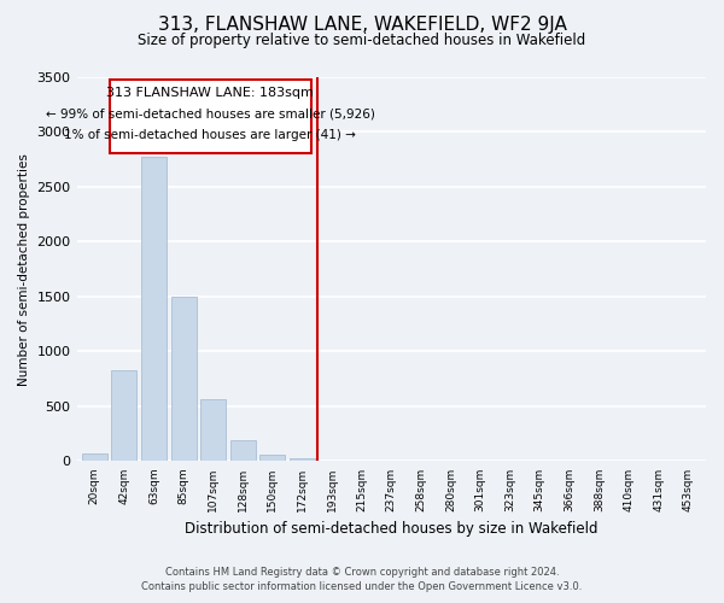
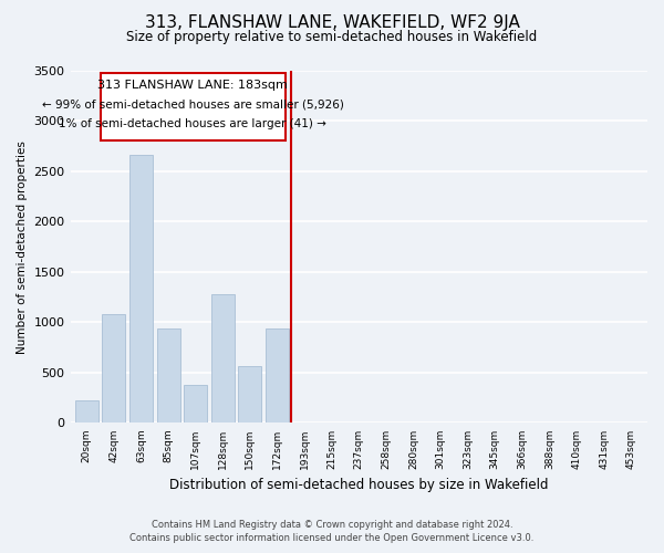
20sqm: 70 -> 220
42sqm: 830 -> 1080
63sqm: 2780 -> 2660
85sqm: 1500 -> 940
107sqm: 560 -> 380
128sqm: 190 -> 1280
150sqm: 60 -> 560
172sqm: 30 -> 940
